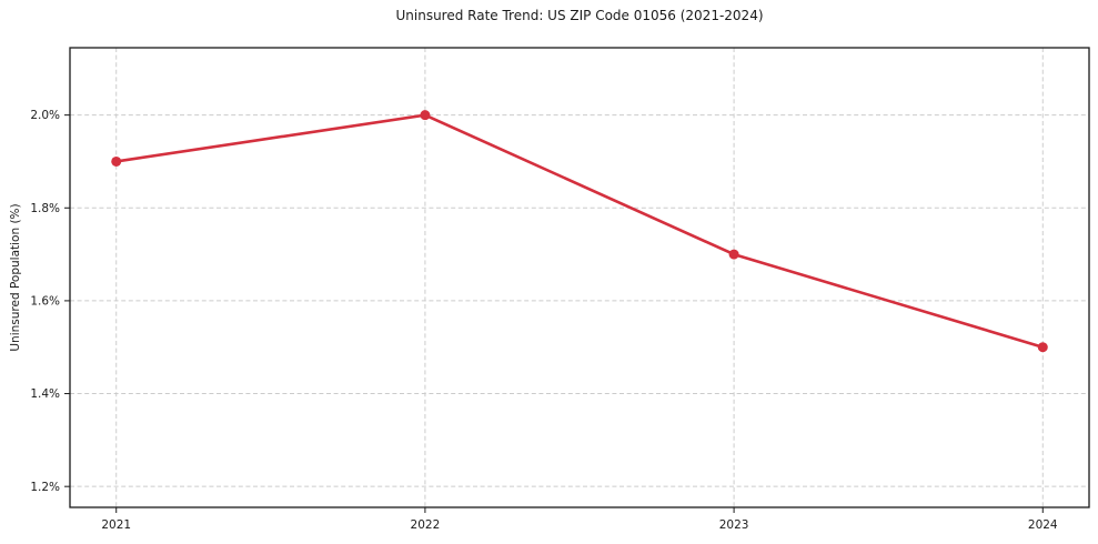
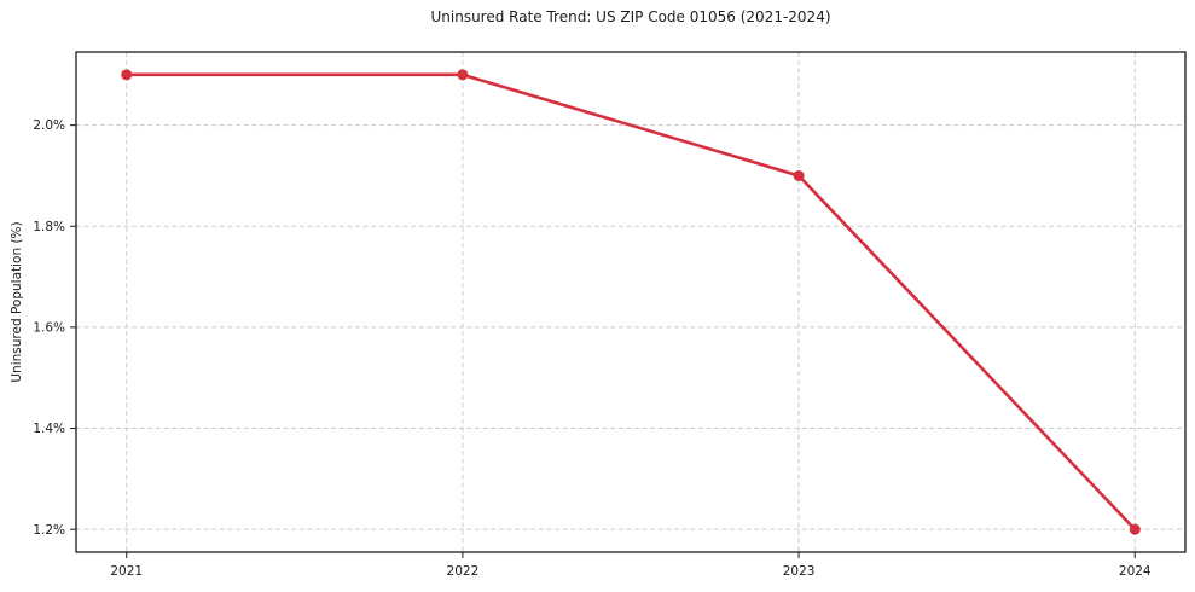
2021: 1.9% -> 2.1%
2022: 2.0% -> 2.1%
2023: 1.7% -> 1.9%
2024: 1.5% -> 1.2%
